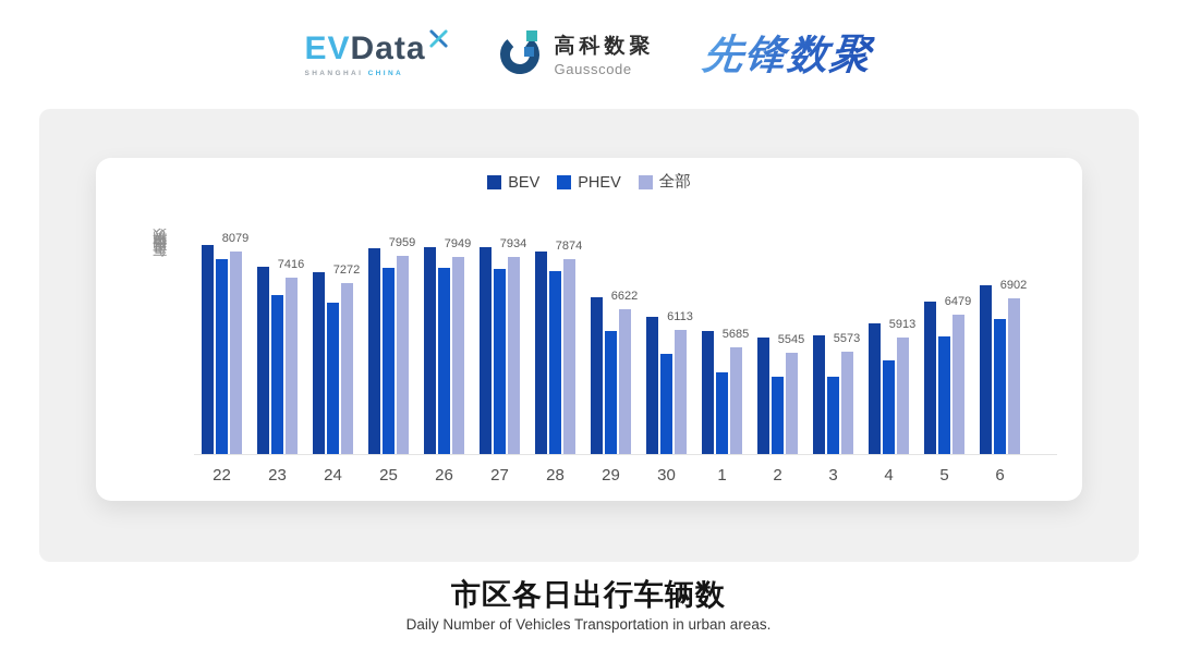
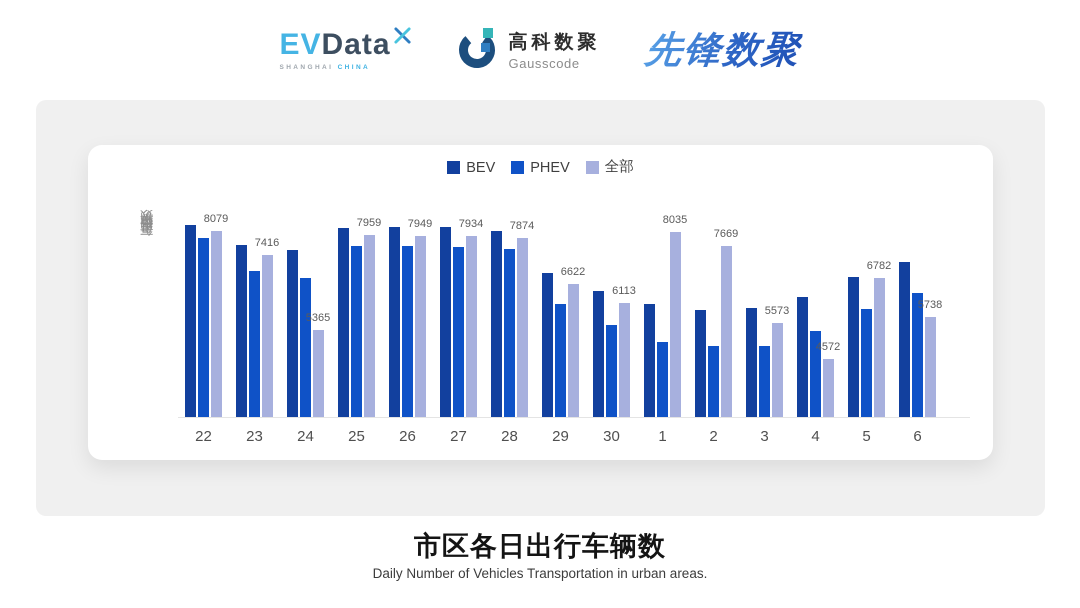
全部/24: 7272 -> 5365
全部/1: 5685 -> 8035
全部/2: 5545 -> 7669
全部/4: 5913 -> 4572
全部/5: 6479 -> 6782
全部/6: 6902 -> 5738
